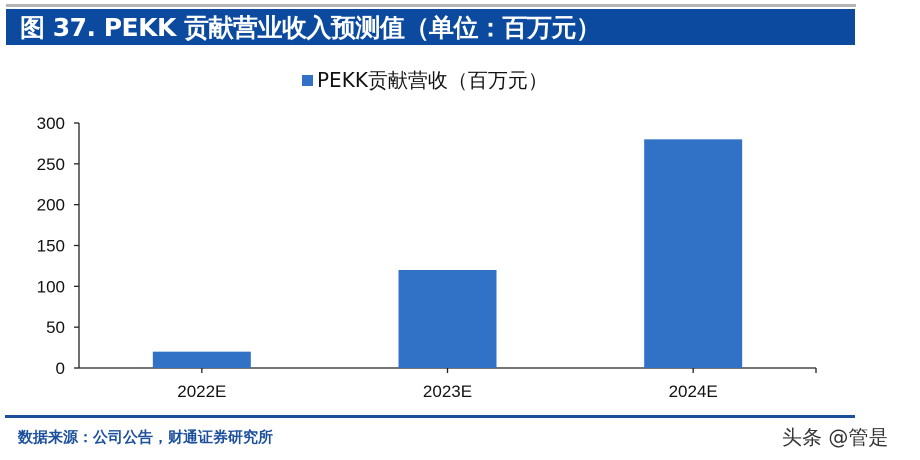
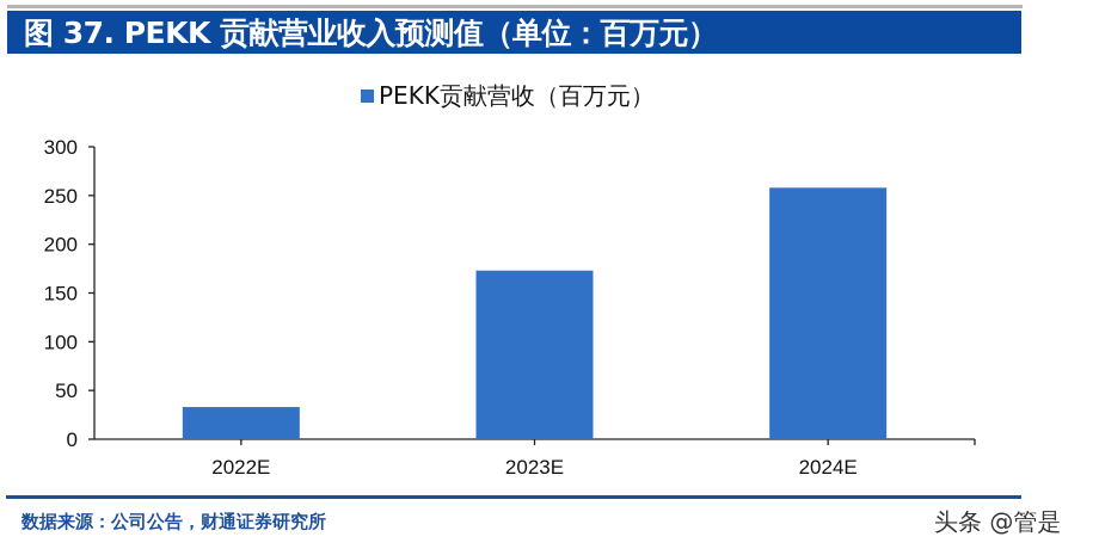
2022E: 20 -> 30
2023E: 120 -> 170
2024E: 280 -> 260
